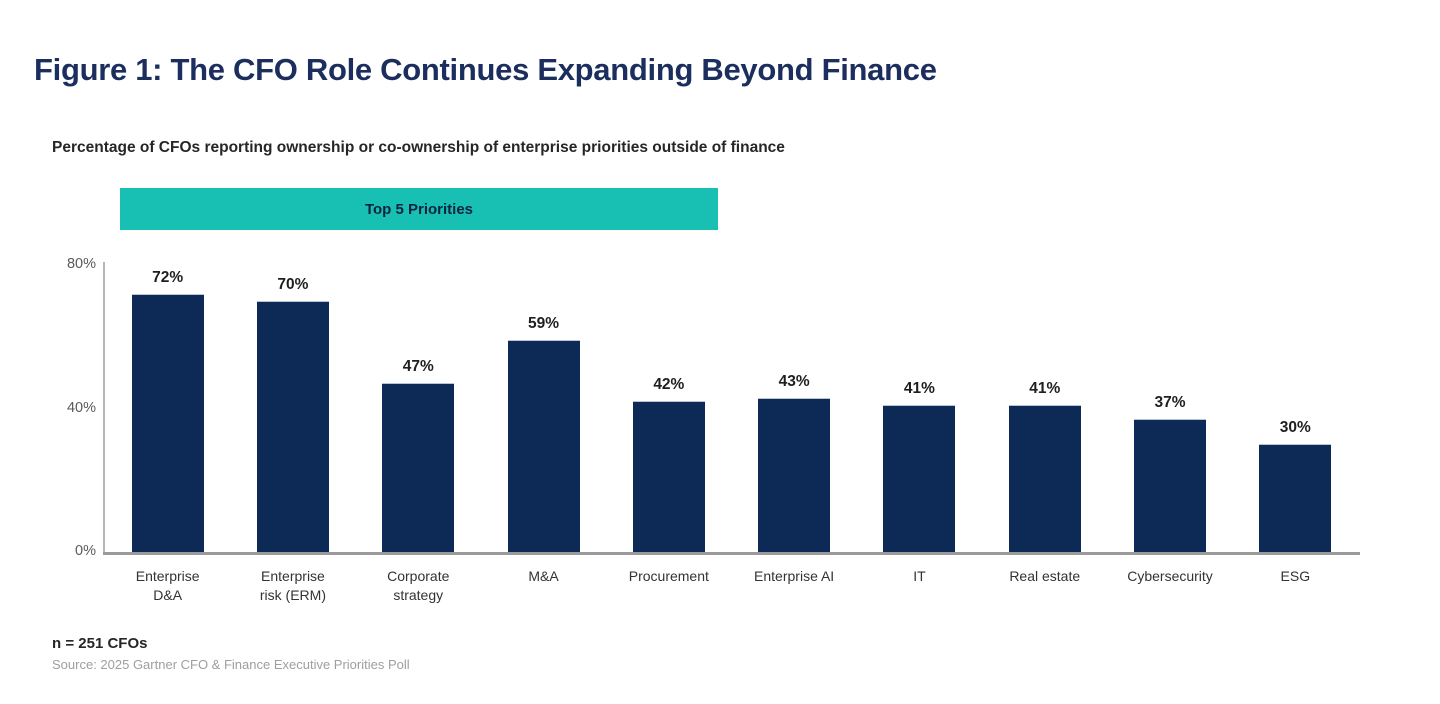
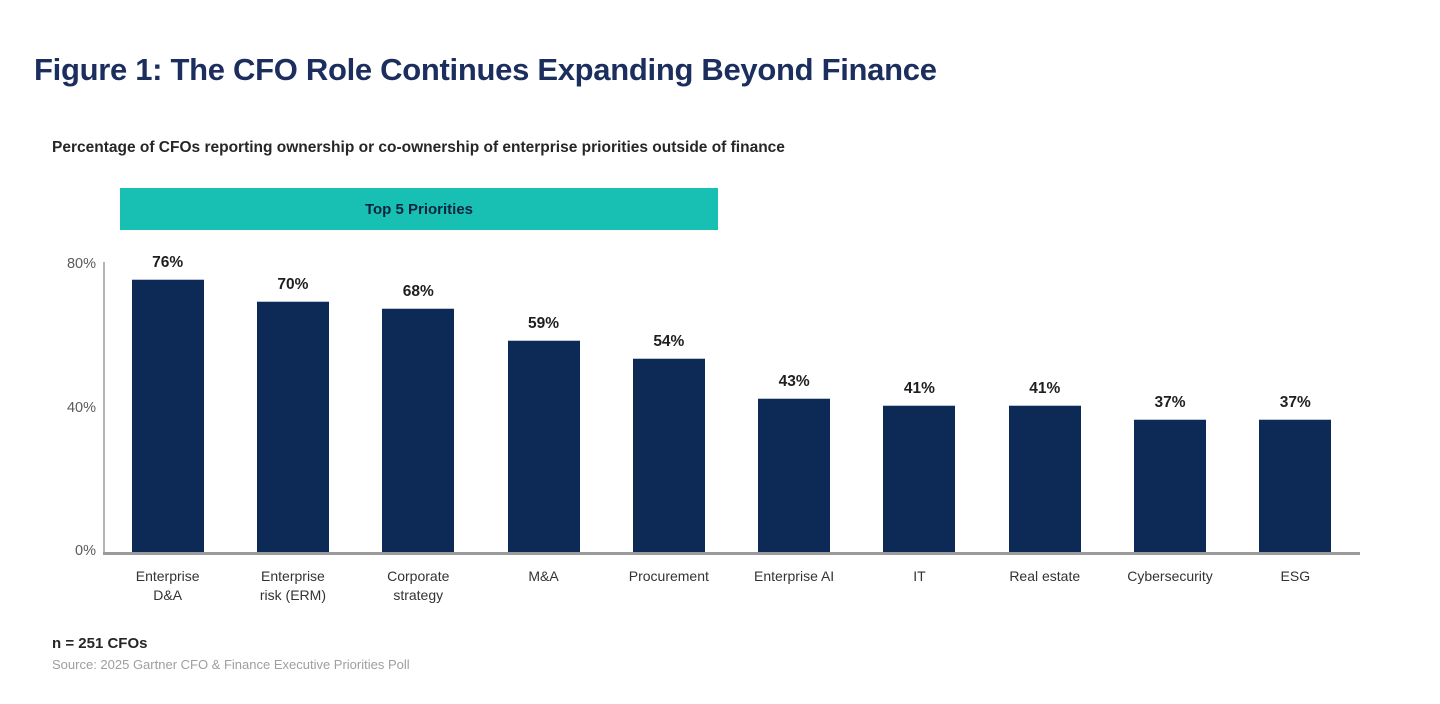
Enterprise D&A: 72% -> 76%
Corporate strategy: 47% -> 68%
Procurement: 42% -> 54%
ESG: 30% -> 37%
